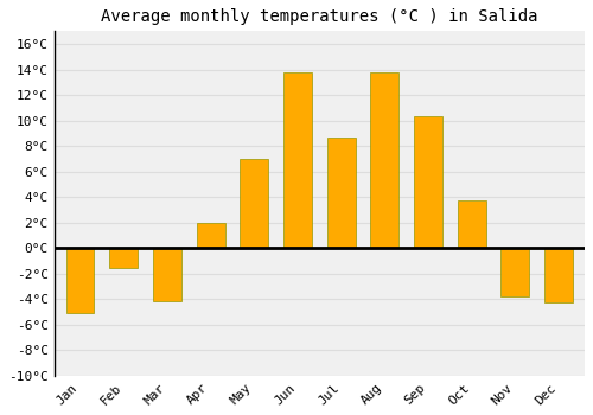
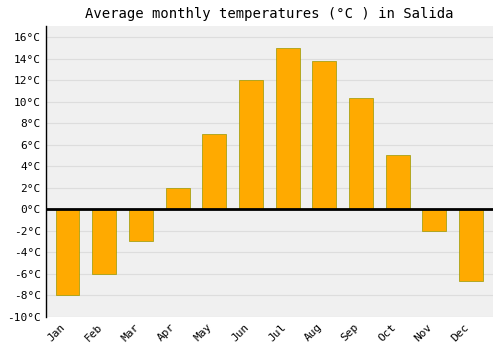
Jan: -5.1°C -> -8.0°C
Feb: -1.6°C -> -6.0°C
Mar: -4.2°C -> -3.0°C
Jun: 13.8°C -> 12.0°C
Jul: 8.7°C -> 15.0°C
Oct: 3.7°C -> 5.0°C
Nov: -3.8°C -> -2.0°C
Dec: -4.3°C -> -6.7°C
